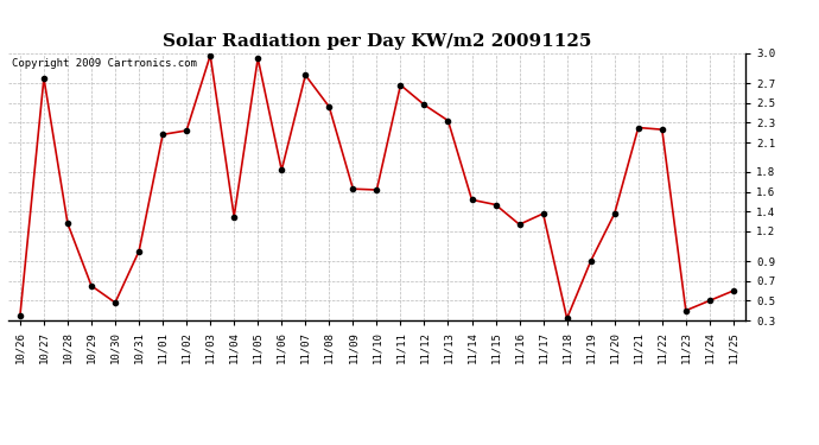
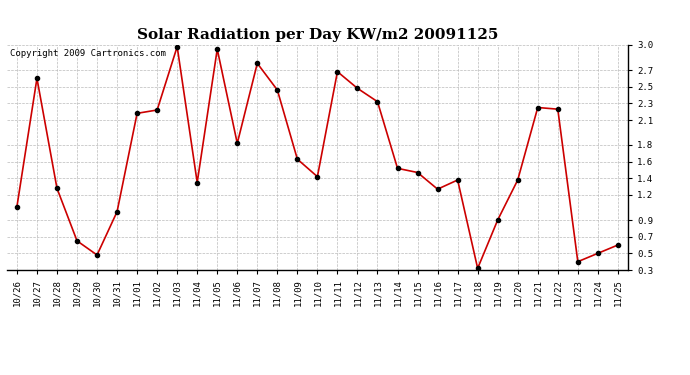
10/26: 0.35 -> 1.06
10/27: 2.75 -> 2.60
11/10: 1.62 -> 1.42
